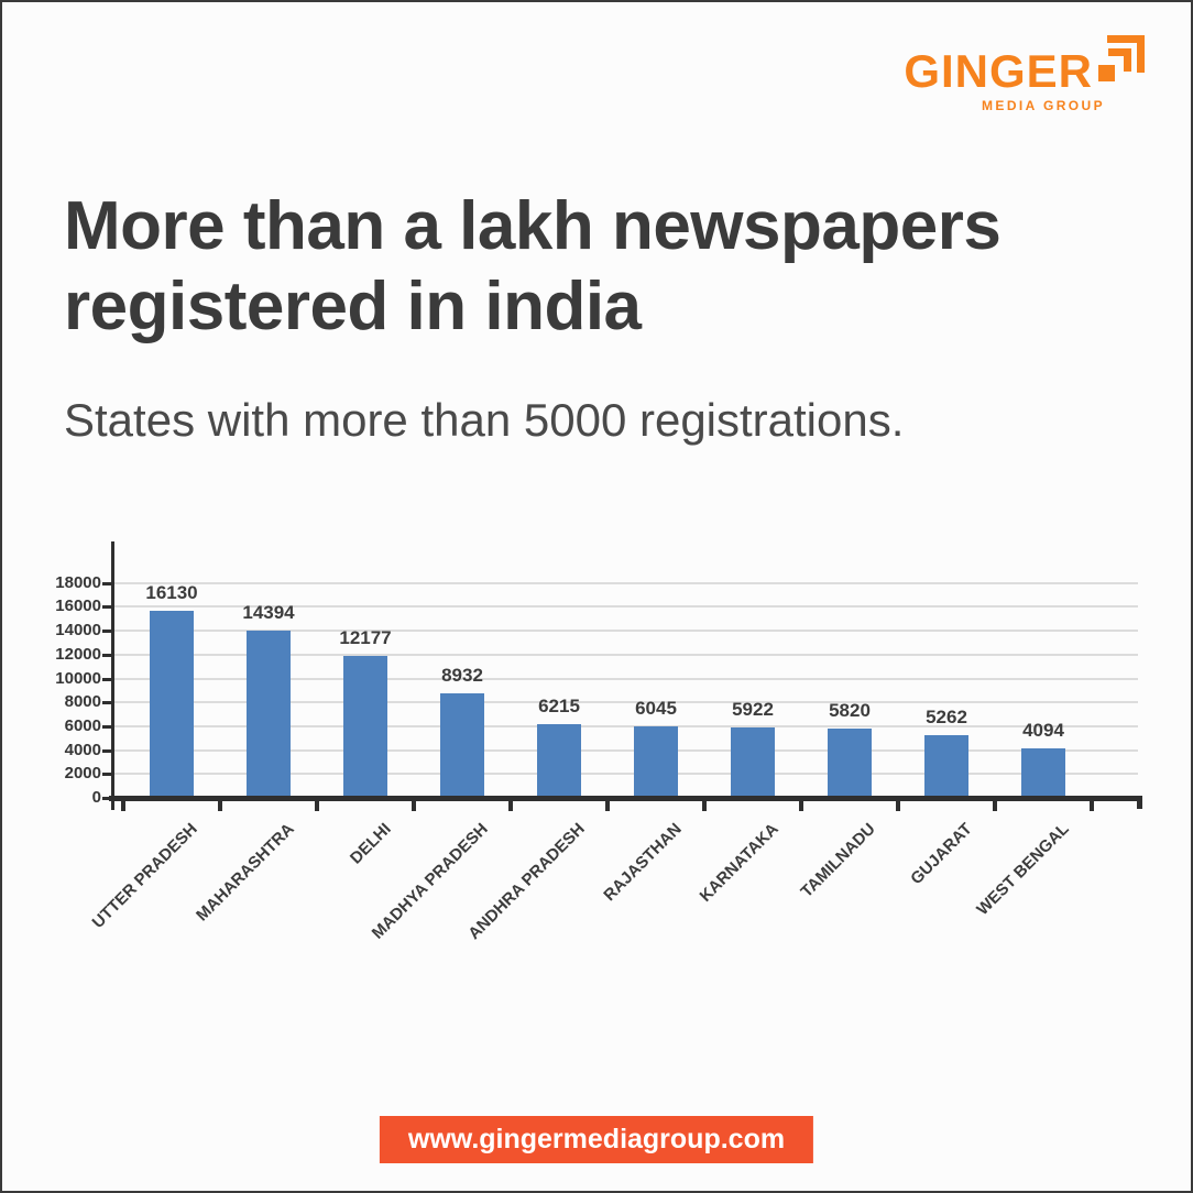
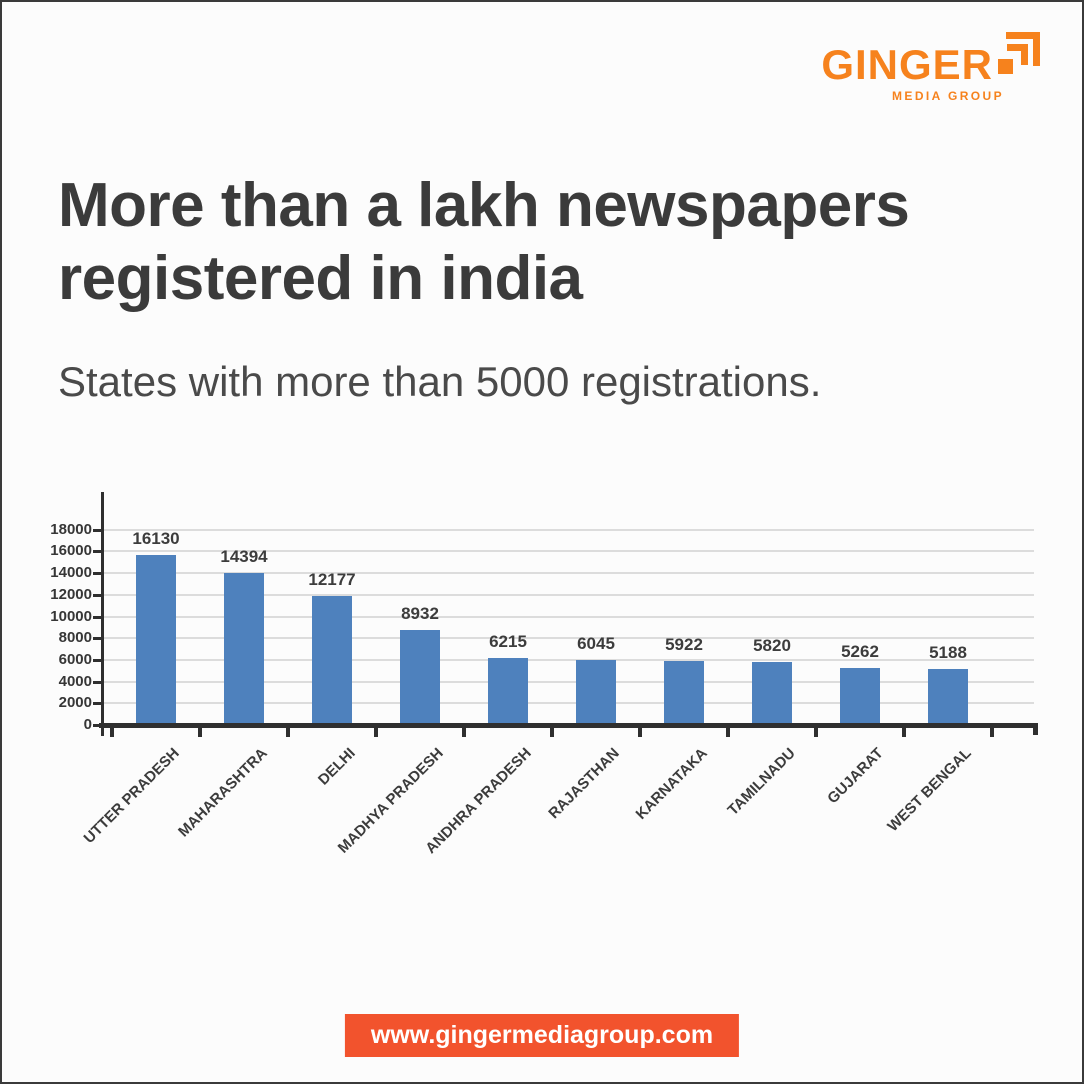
WEST BENGAL: 4094 -> 5188
